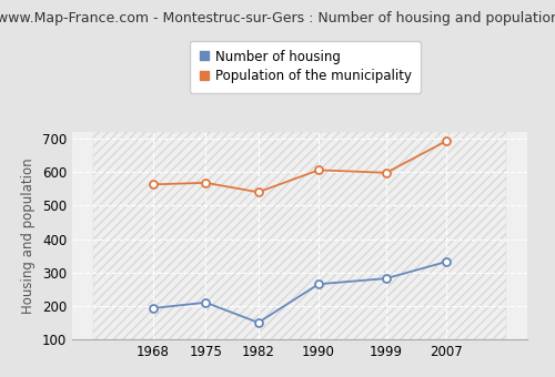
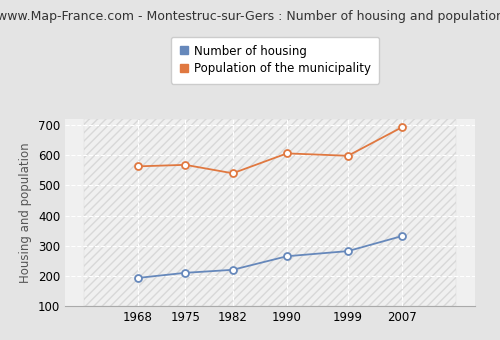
Number of housing/1982: 150 -> 220
